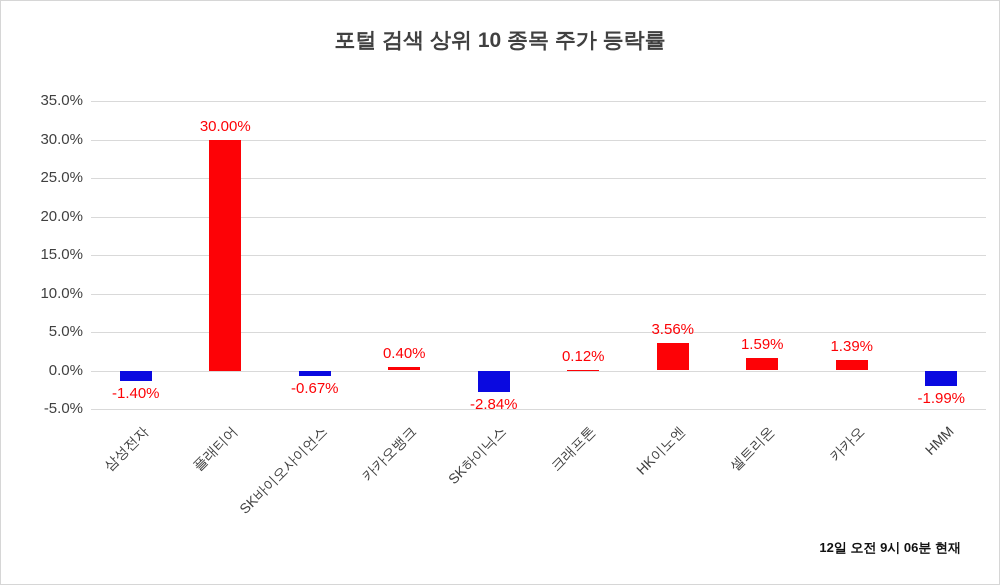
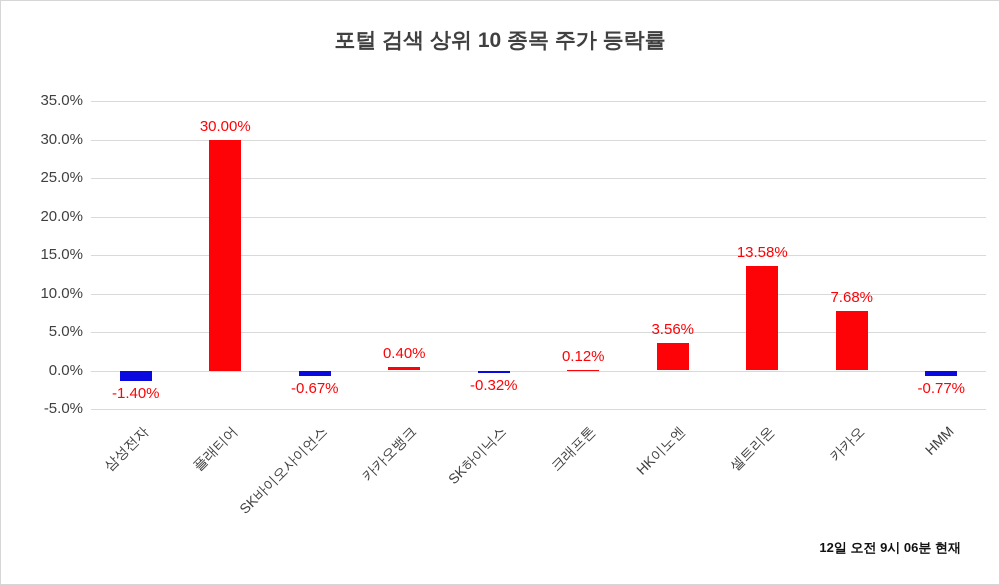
SK하이닉스: -2.84% -> -0.32%
셀트리온: 1.59% -> 13.58%
카카오: 1.39% -> 7.68%
HMM: -1.99% -> -0.77%
